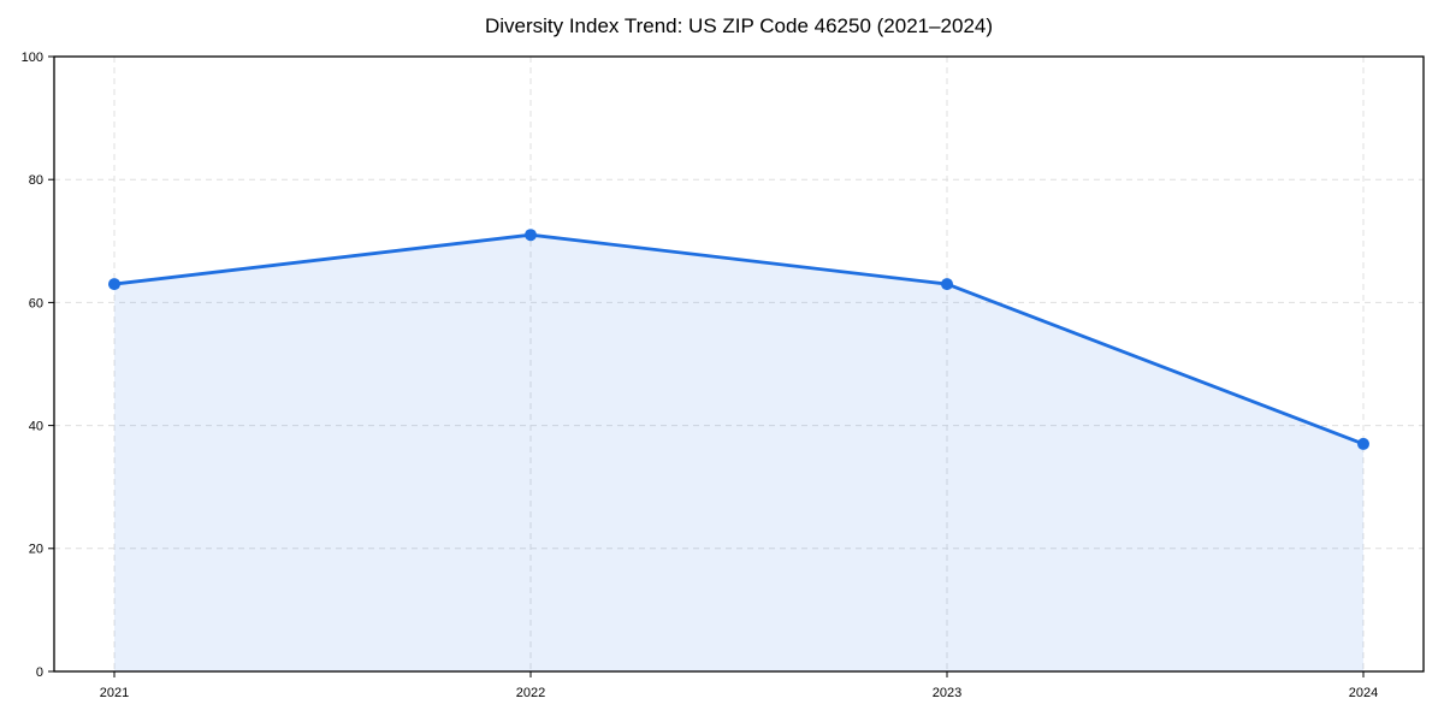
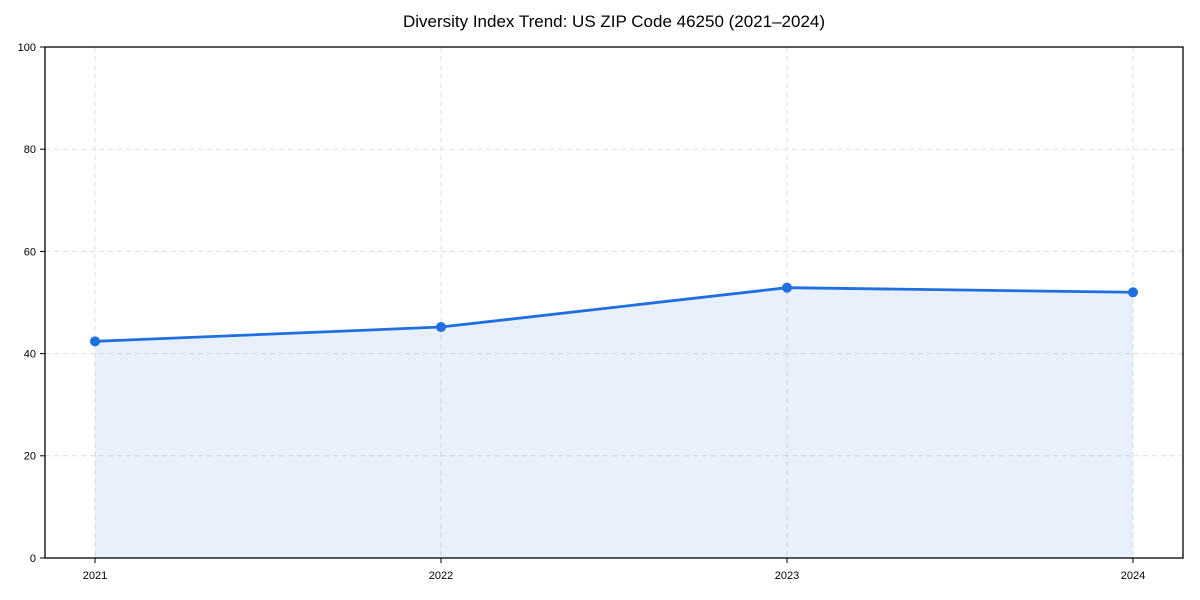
2021: 63 -> 42
2022: 71 -> 45
2023: 63 -> 53
2024: 37 -> 52
